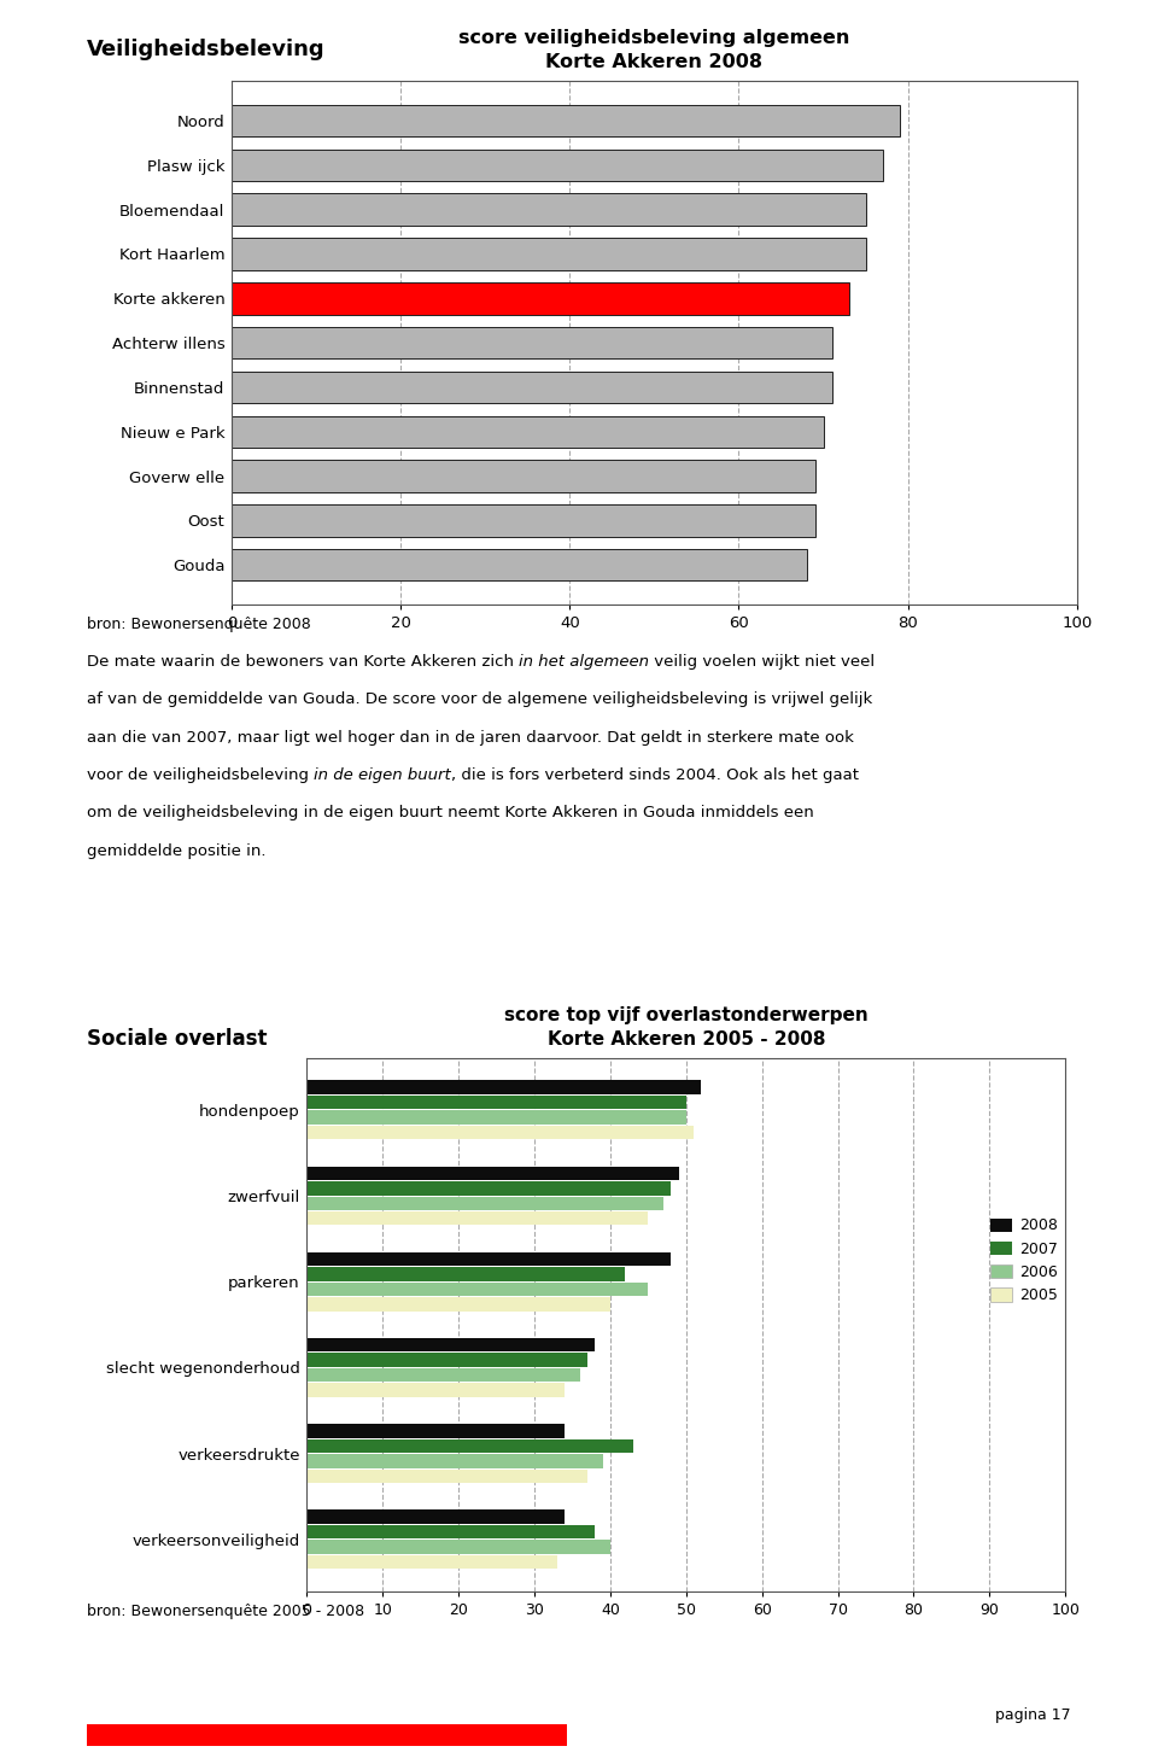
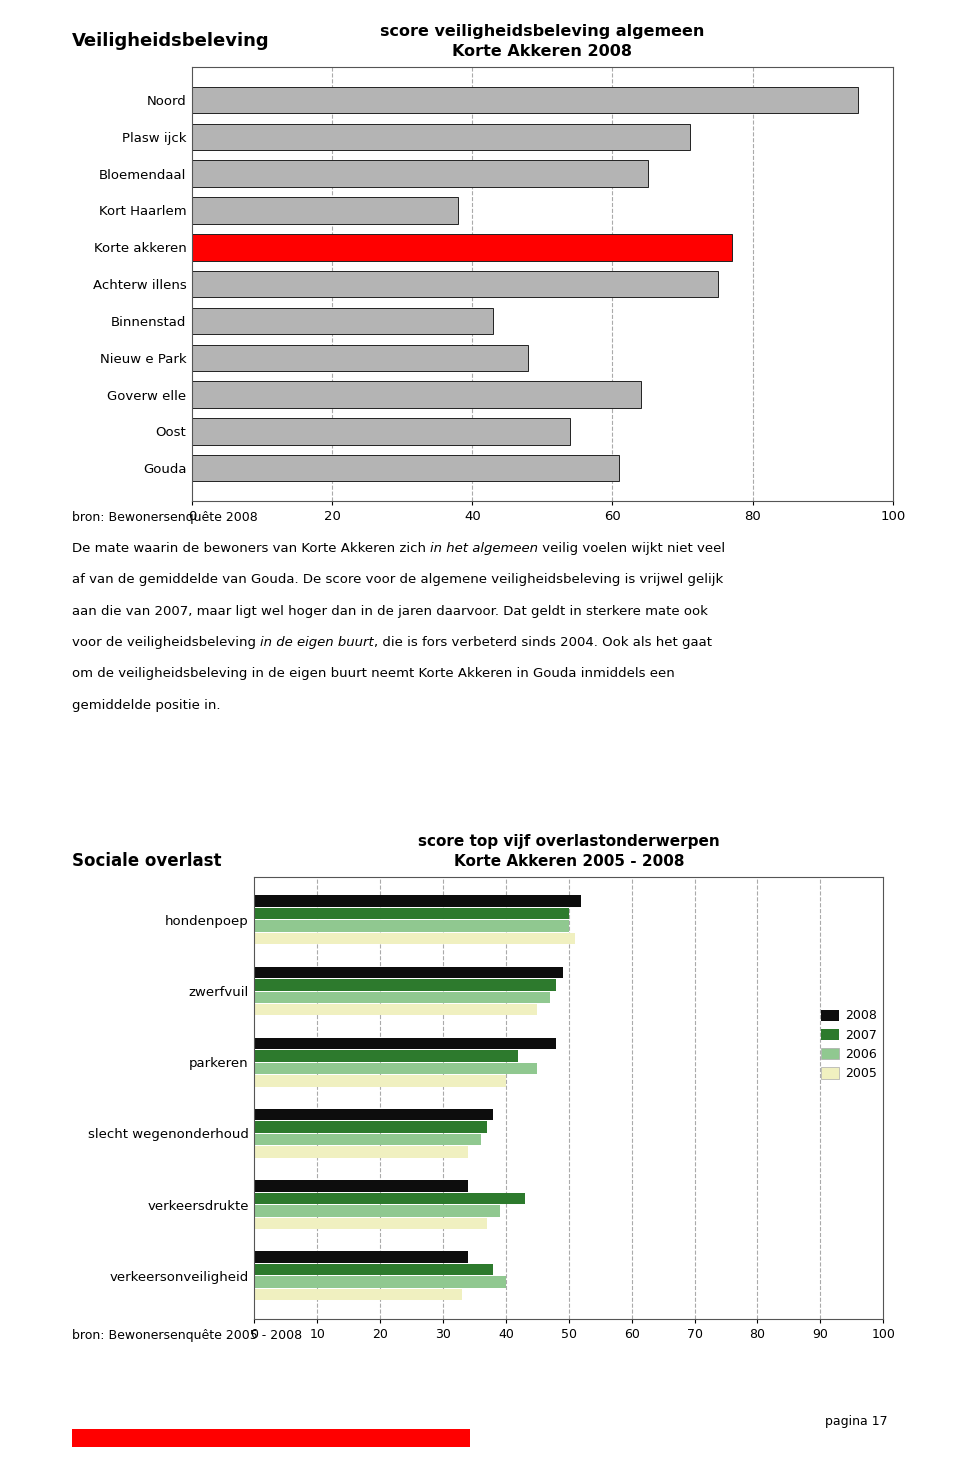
score veiligheidsbeleving algemeen Korte Akkeren 2008/Noord: 79 -> 95
score veiligheidsbeleving algemeen Korte Akkeren 2008/Plasw ijck: 77 -> 71
score veiligheidsbeleving algemeen Korte Akkeren 2008/Bloemendaal: 75 -> 65
score veiligheidsbeleving algemeen Korte Akkeren 2008/Kort Haarlem: 75 -> 38
score veiligheidsbeleving algemeen Korte Akkeren 2008/Korte akkeren: 73 -> 77
score veiligheidsbeleving algemeen Korte Akkeren 2008/Achterw illens: 71 -> 75
score veiligheidsbeleving algemeen Korte Akkeren 2008/Binnenstad: 71 -> 43
score veiligheidsbeleving algemeen Korte Akkeren 2008/Nieuw e Park: 70 -> 48
score veiligheidsbeleving algemeen Korte Akkeren 2008/Goverw elle: 69 -> 64
score veiligheidsbeleving algemeen Korte Akkeren 2008/Oost: 69 -> 54
score veiligheidsbeleving algemeen Korte Akkeren 2008/Gouda: 68 -> 61
